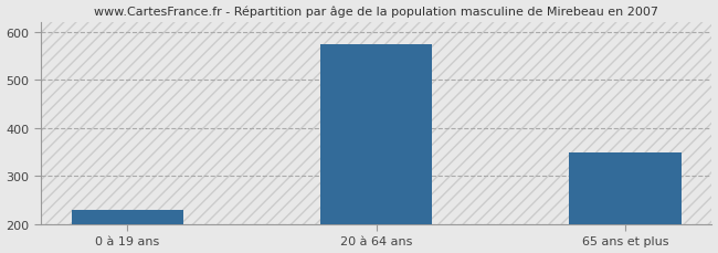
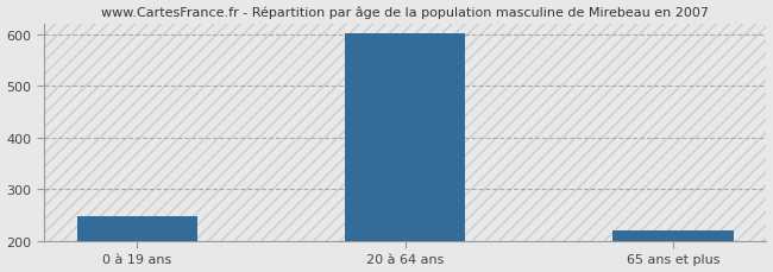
0 à 19 ans: 230 -> 248
20 à 64 ans: 575 -> 601
65 ans et plus: 350 -> 220
